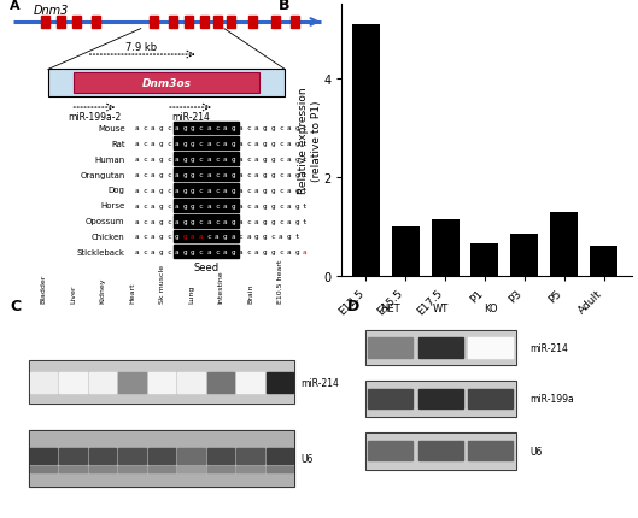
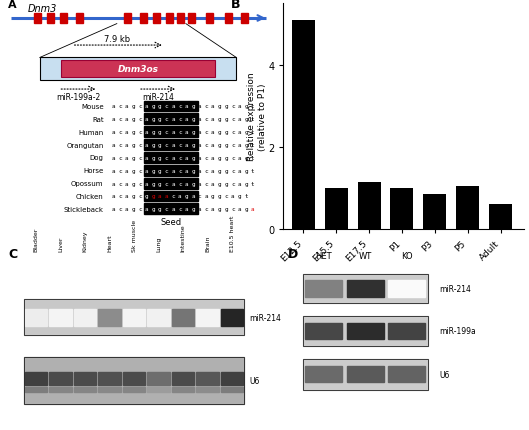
P1: 0.65 -> 1.00
P5: 1.30 -> 1.05
